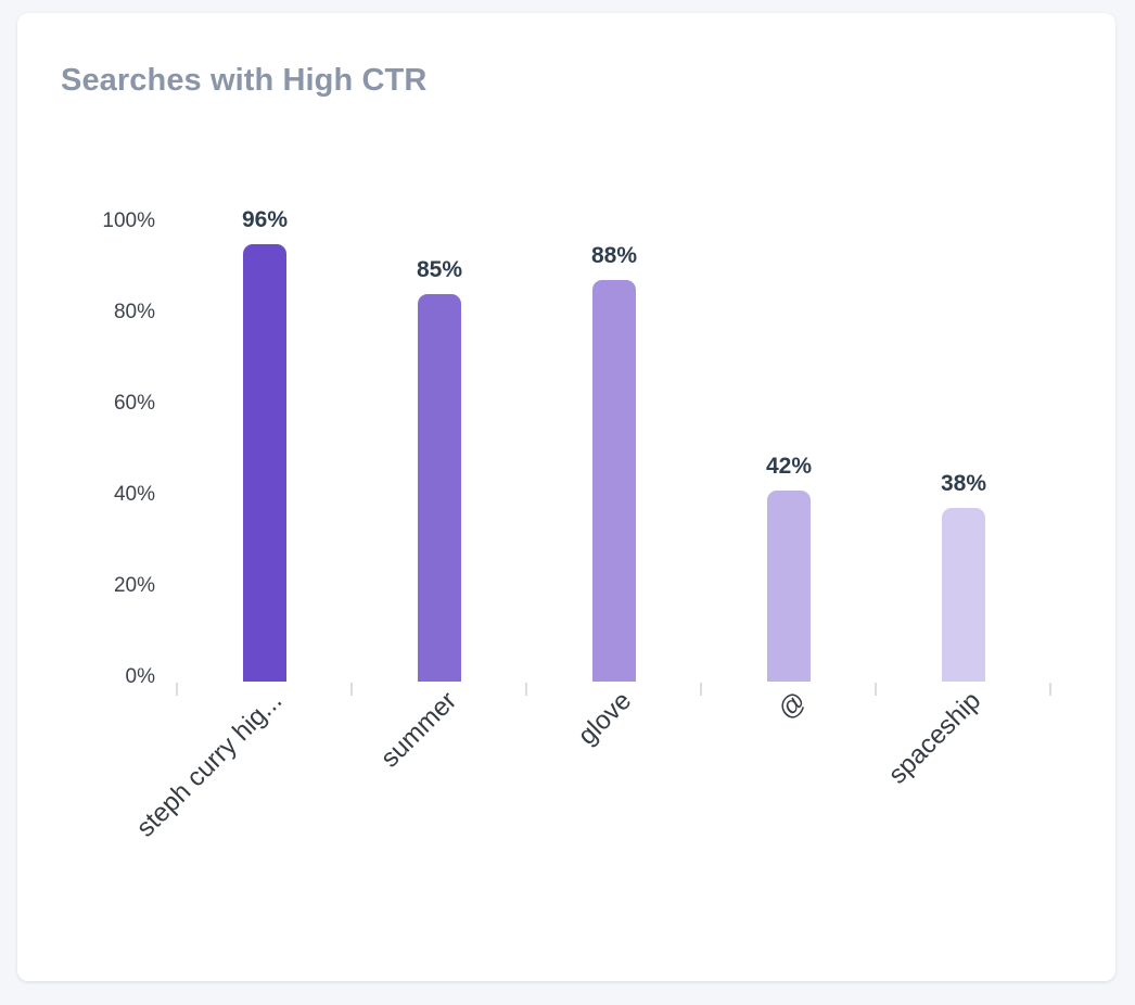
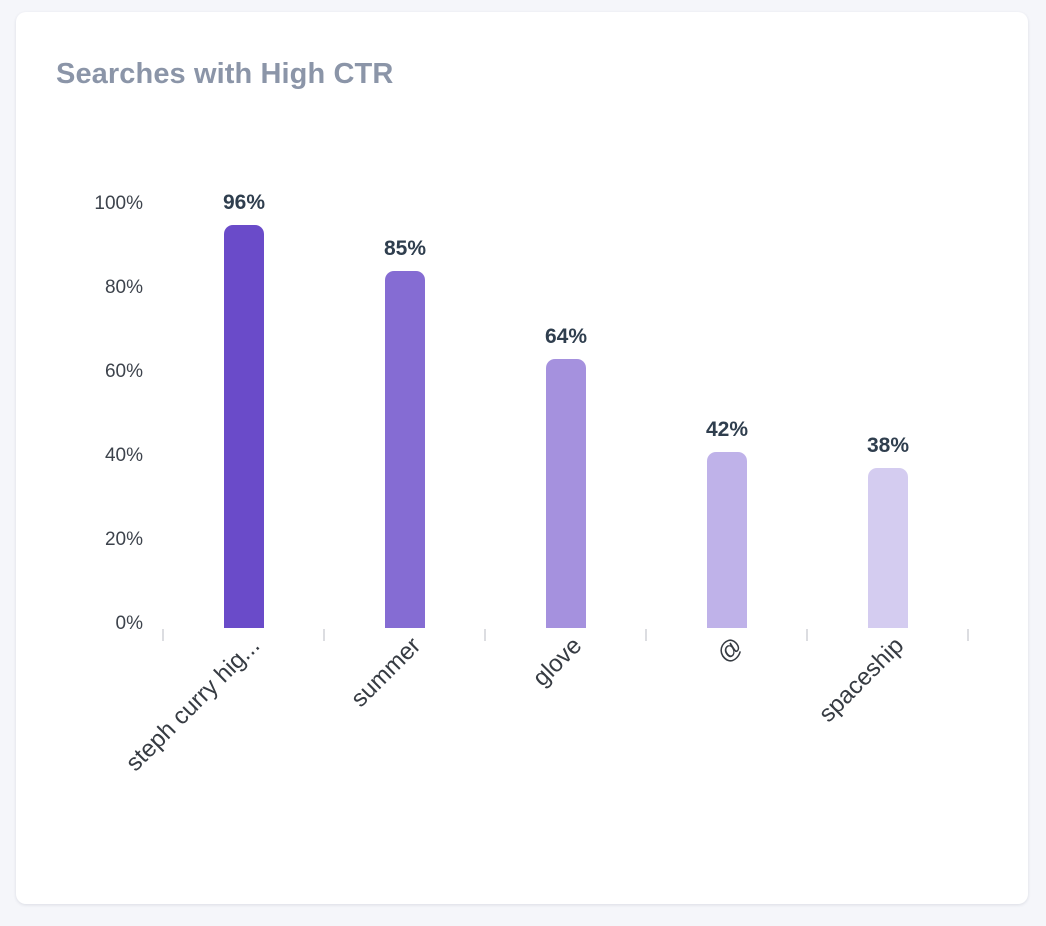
glove: 88% -> 64%
